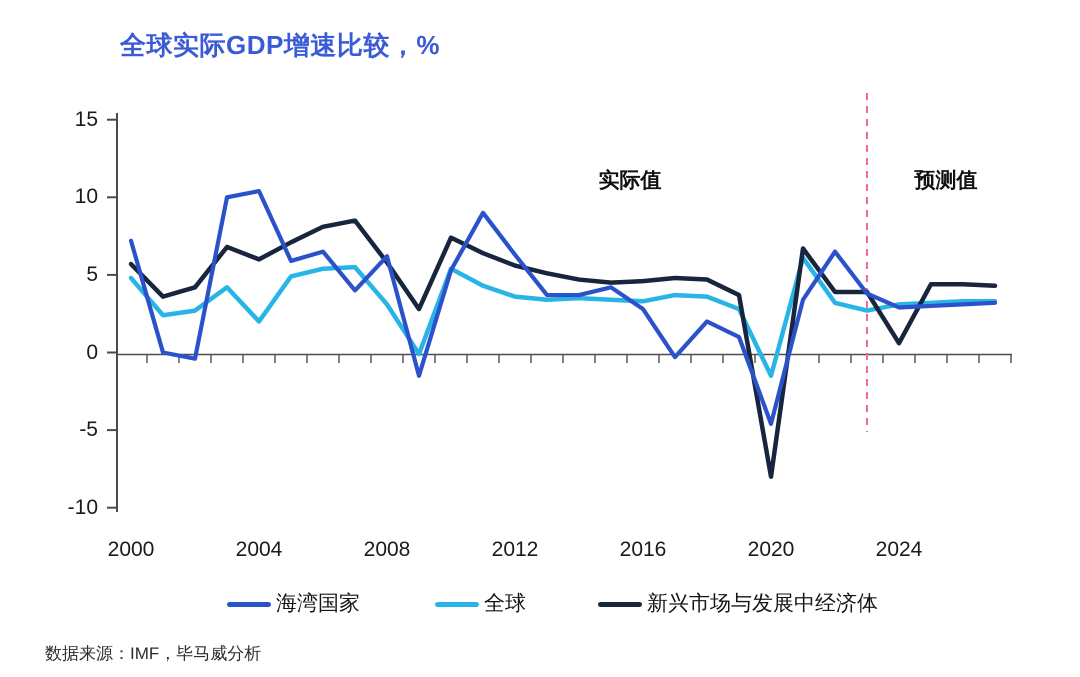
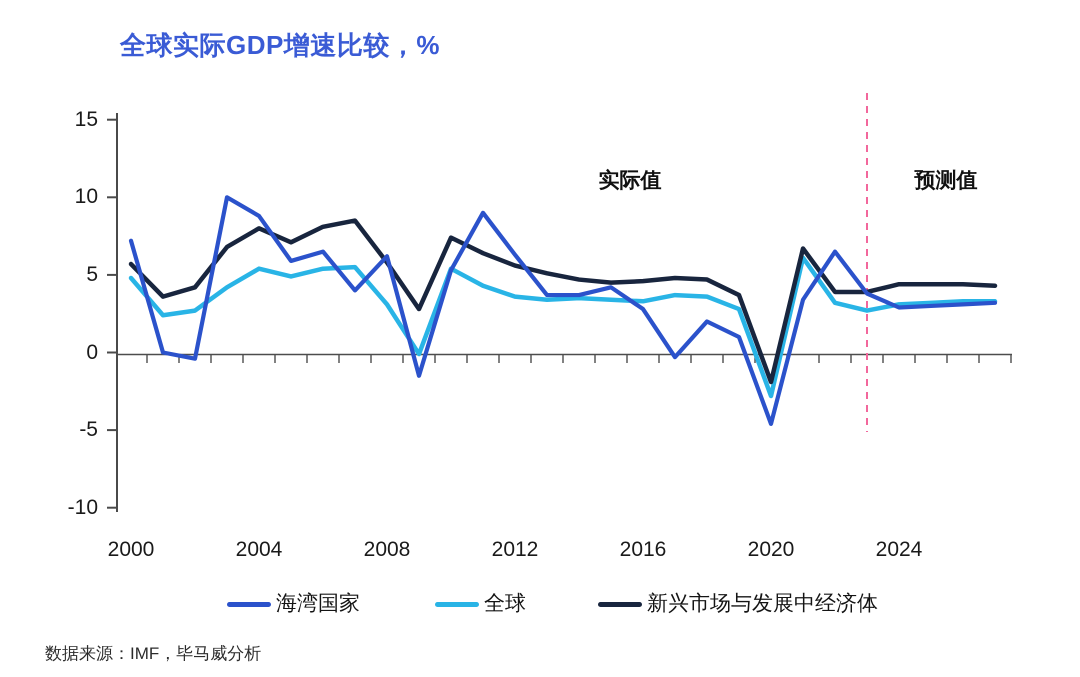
海湾国家/2004: 10.4 -> 8.8
全球/2004: 2.0 -> 5.4
新兴市场与发展中经济体/2004: 6.0 -> 8.0
全球/2020: -1.5 -> -2.8
新兴市场与发展中经济体/2020: -8.0 -> -1.9
新兴市场与发展中经济体/2024: 0.6 -> 4.4
